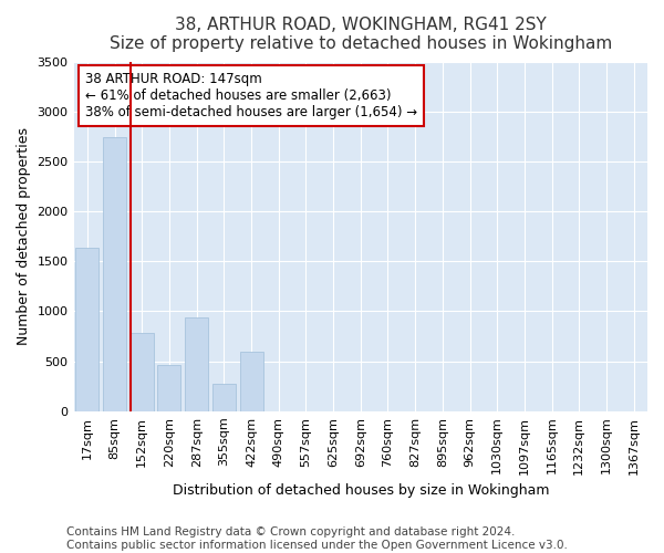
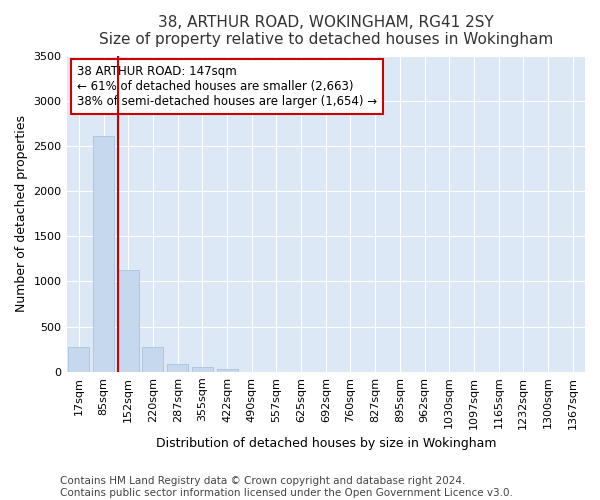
17sqm: 1640 -> 270
85sqm: 2740 -> 2610
152sqm: 780 -> 1130
220sqm: 460 -> 280
287sqm: 940 -> 80
355sqm: 280 -> 50
422sqm: 600 -> 30
